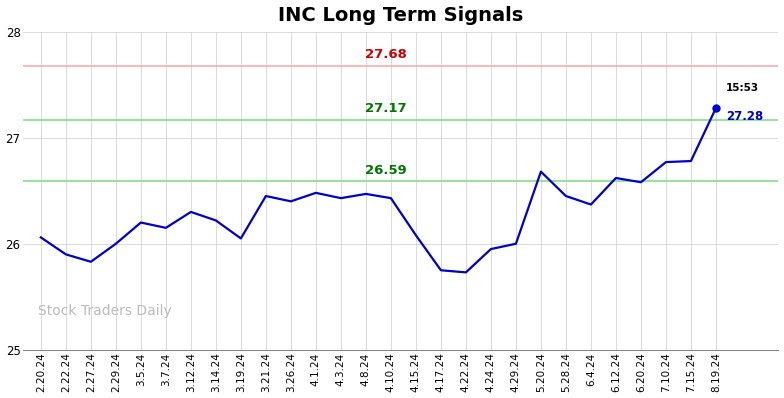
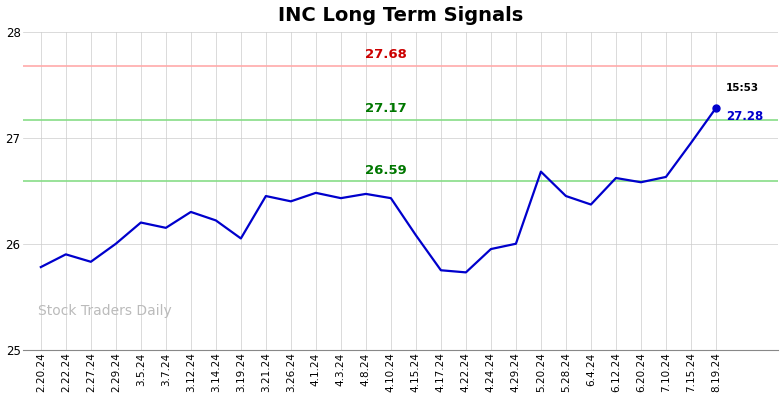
2.20.24: 26.06 -> 25.78
7.10.24: 26.77 -> 26.63
7.15.24: 26.78 -> 26.95
